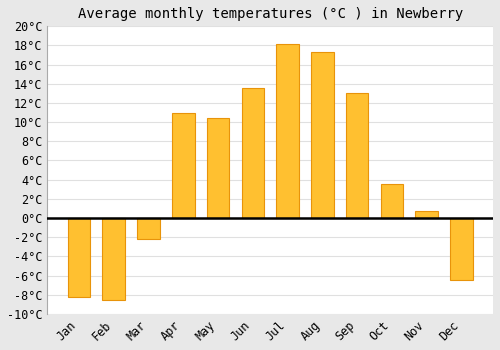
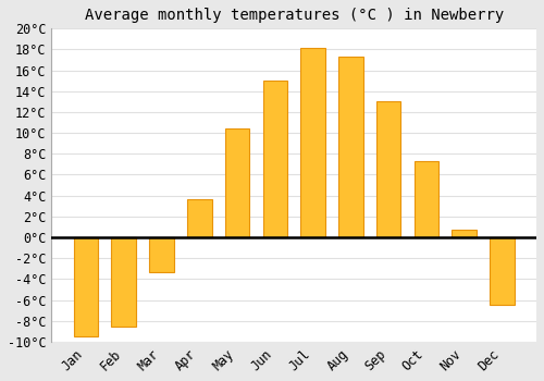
Jan: -8.2°C -> -9.5°C
Mar: -2.2°C -> -3.3°C
Apr: 11.0°C -> 3.7°C
Jun: 13.6°C -> 15.0°C
Oct: 3.6°C -> 7.3°C
